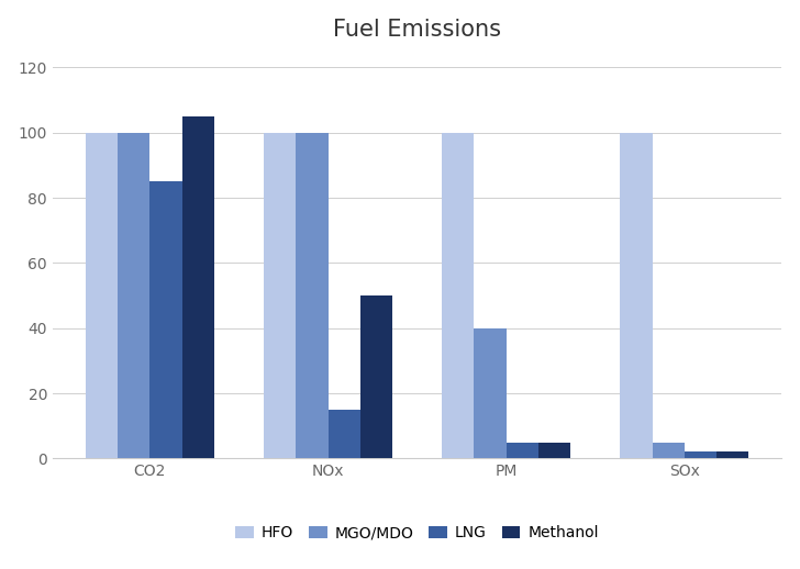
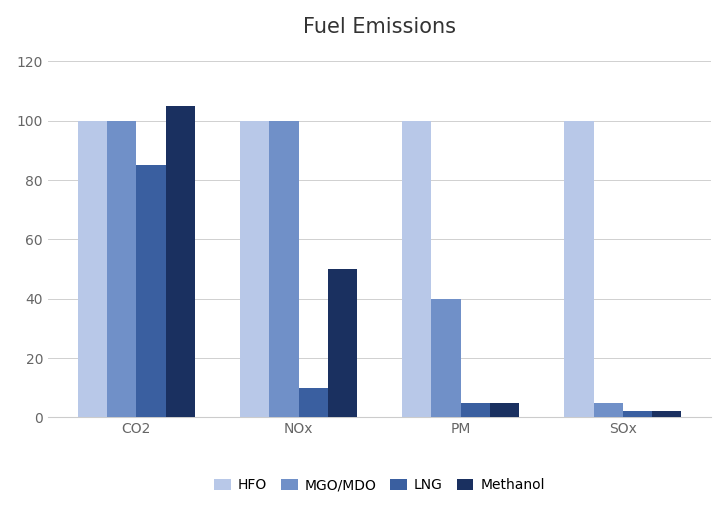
LNG/NOx: 15 -> 10
